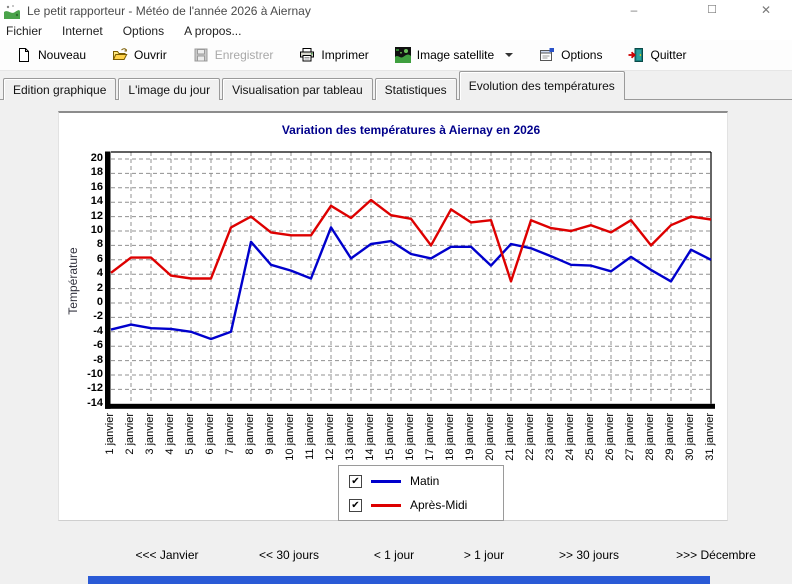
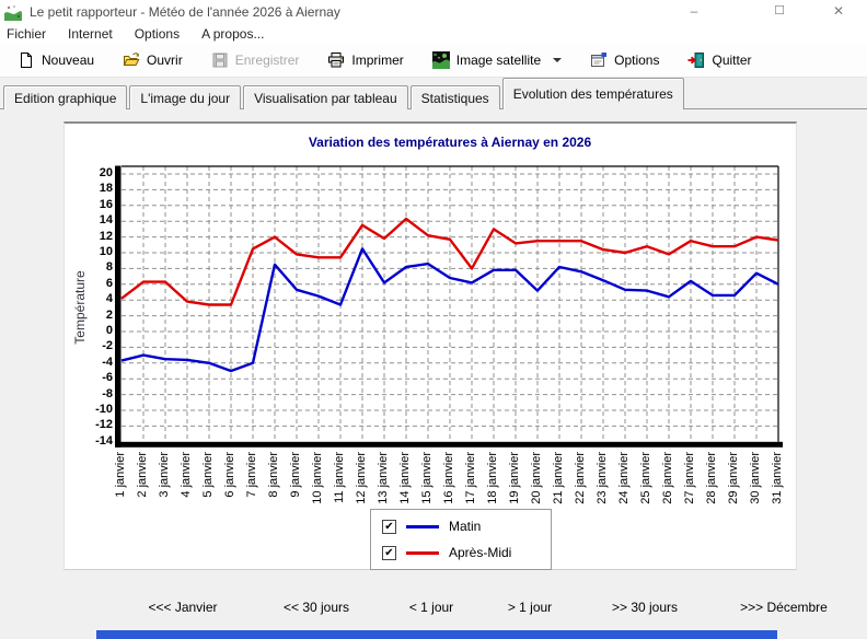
Après-Midi/21 janvier: 3 -> 12
Après-Midi/28 janvier: 8 -> 11
Matin/29 janvier: 3 -> 5
